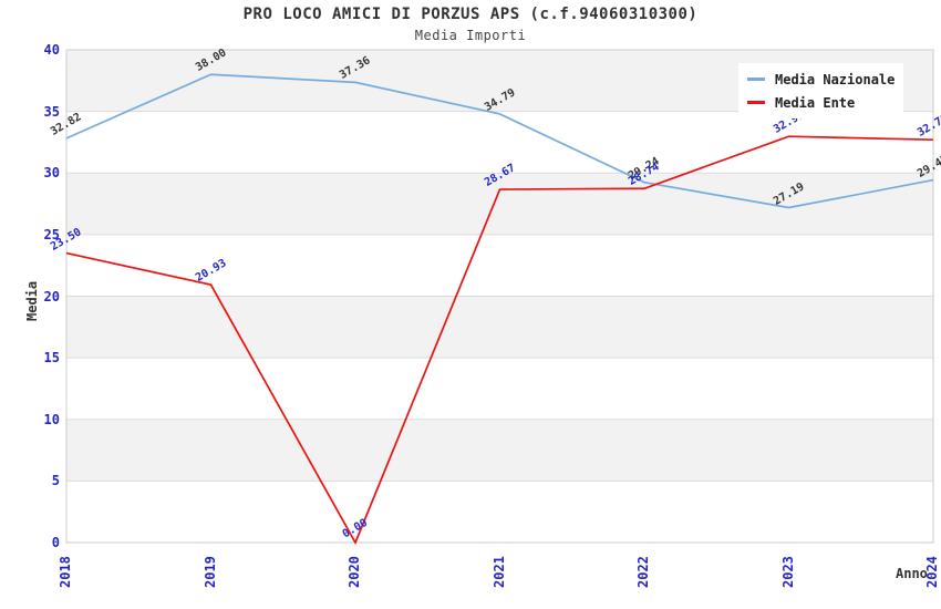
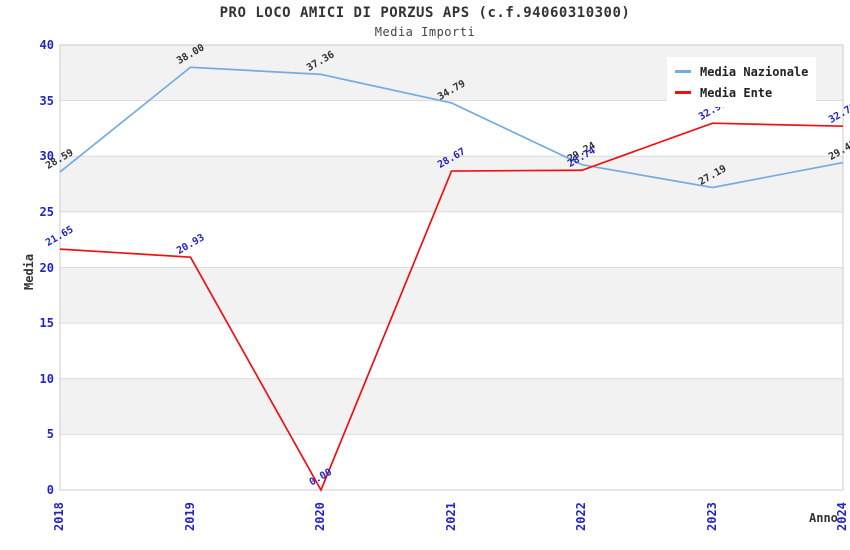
Media Nazionale/2018: 32.82 -> 28.59
Media Ente/2018: 23.50 -> 21.65
